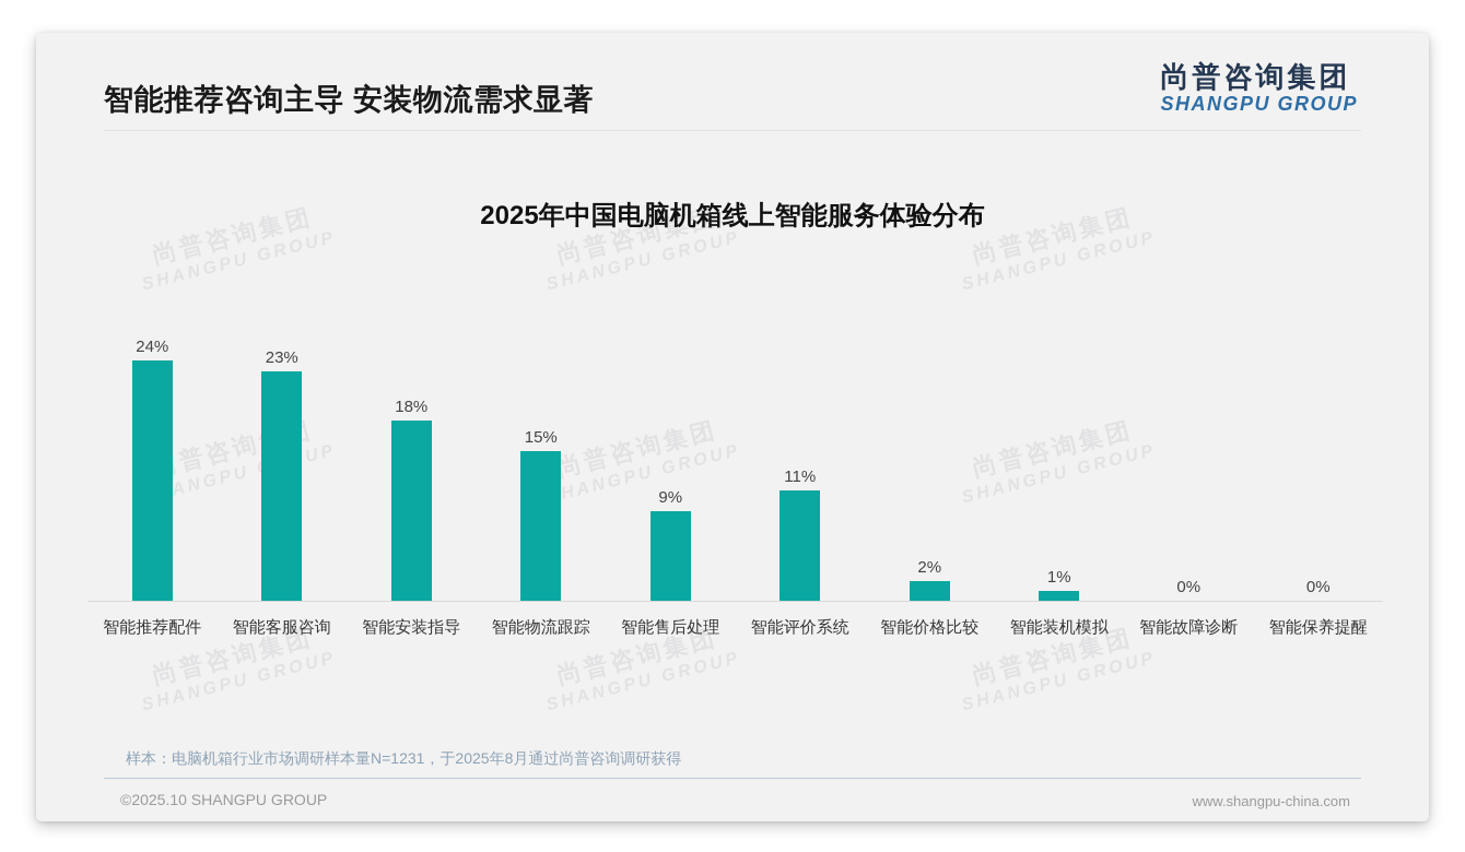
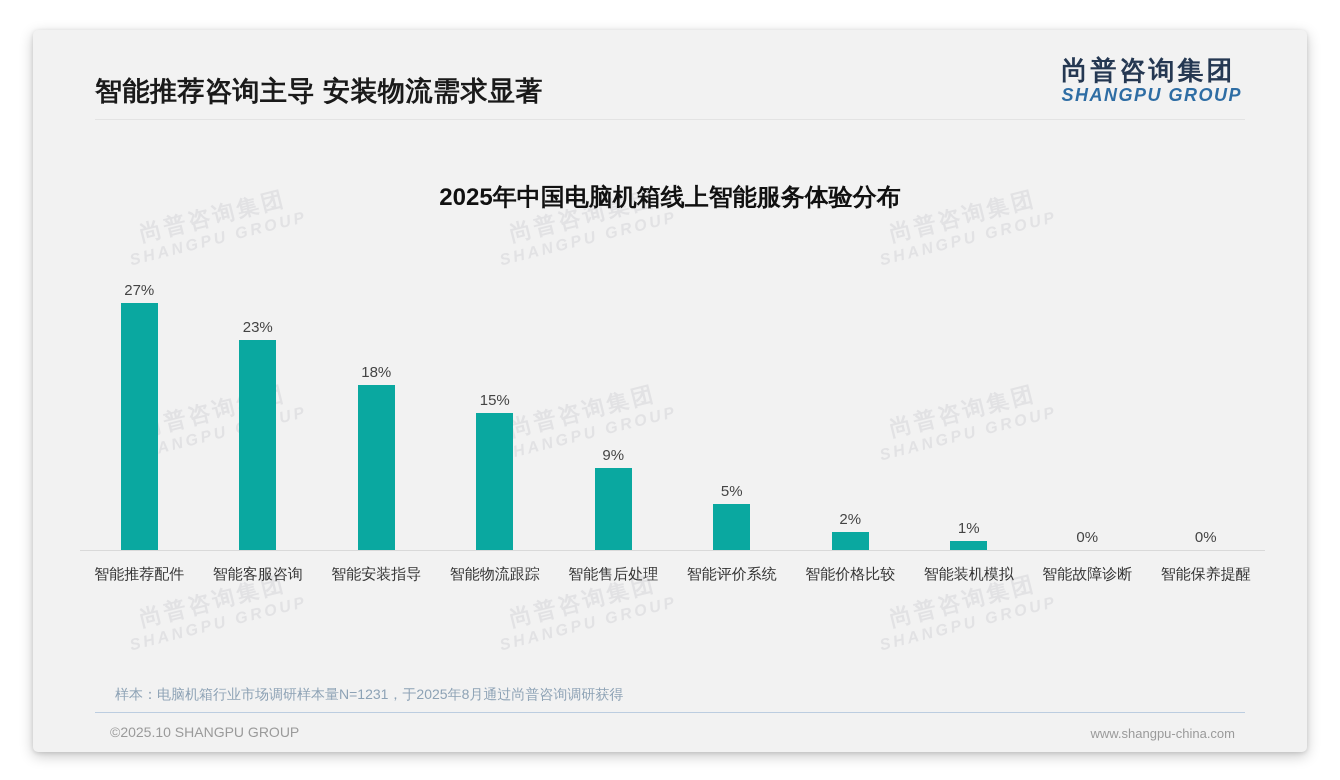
智能推荐配件: 24% -> 27%
智能评价系统: 11% -> 5%
